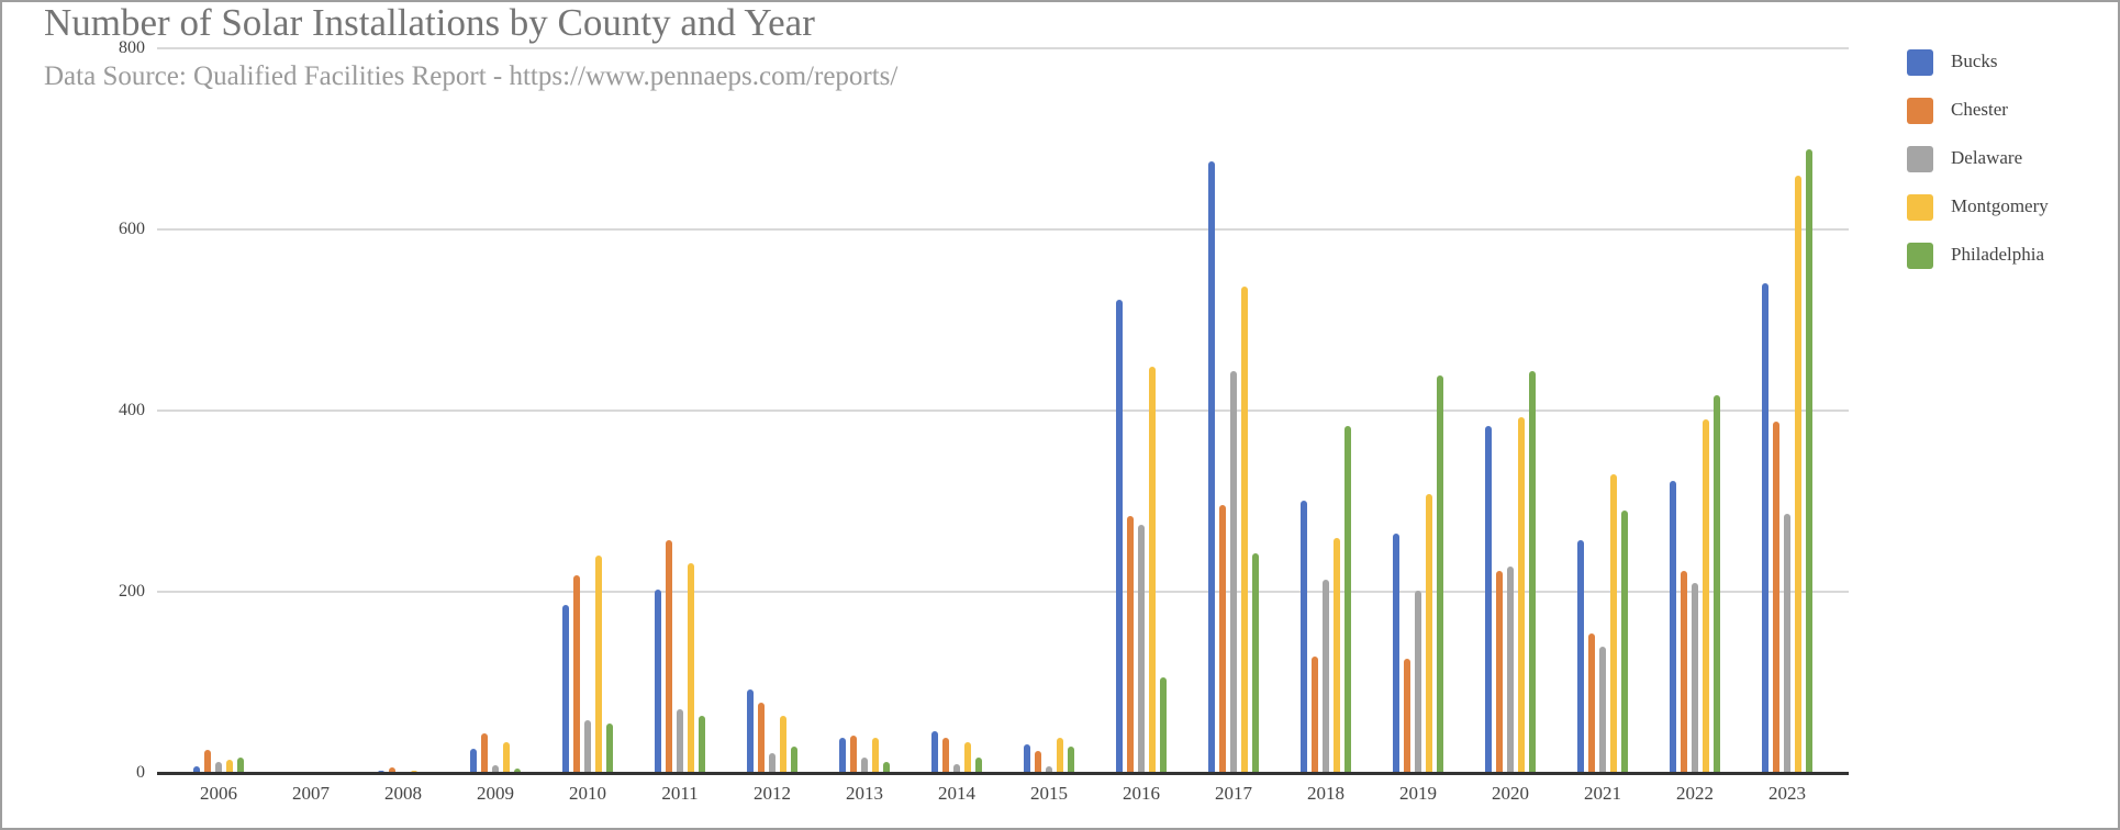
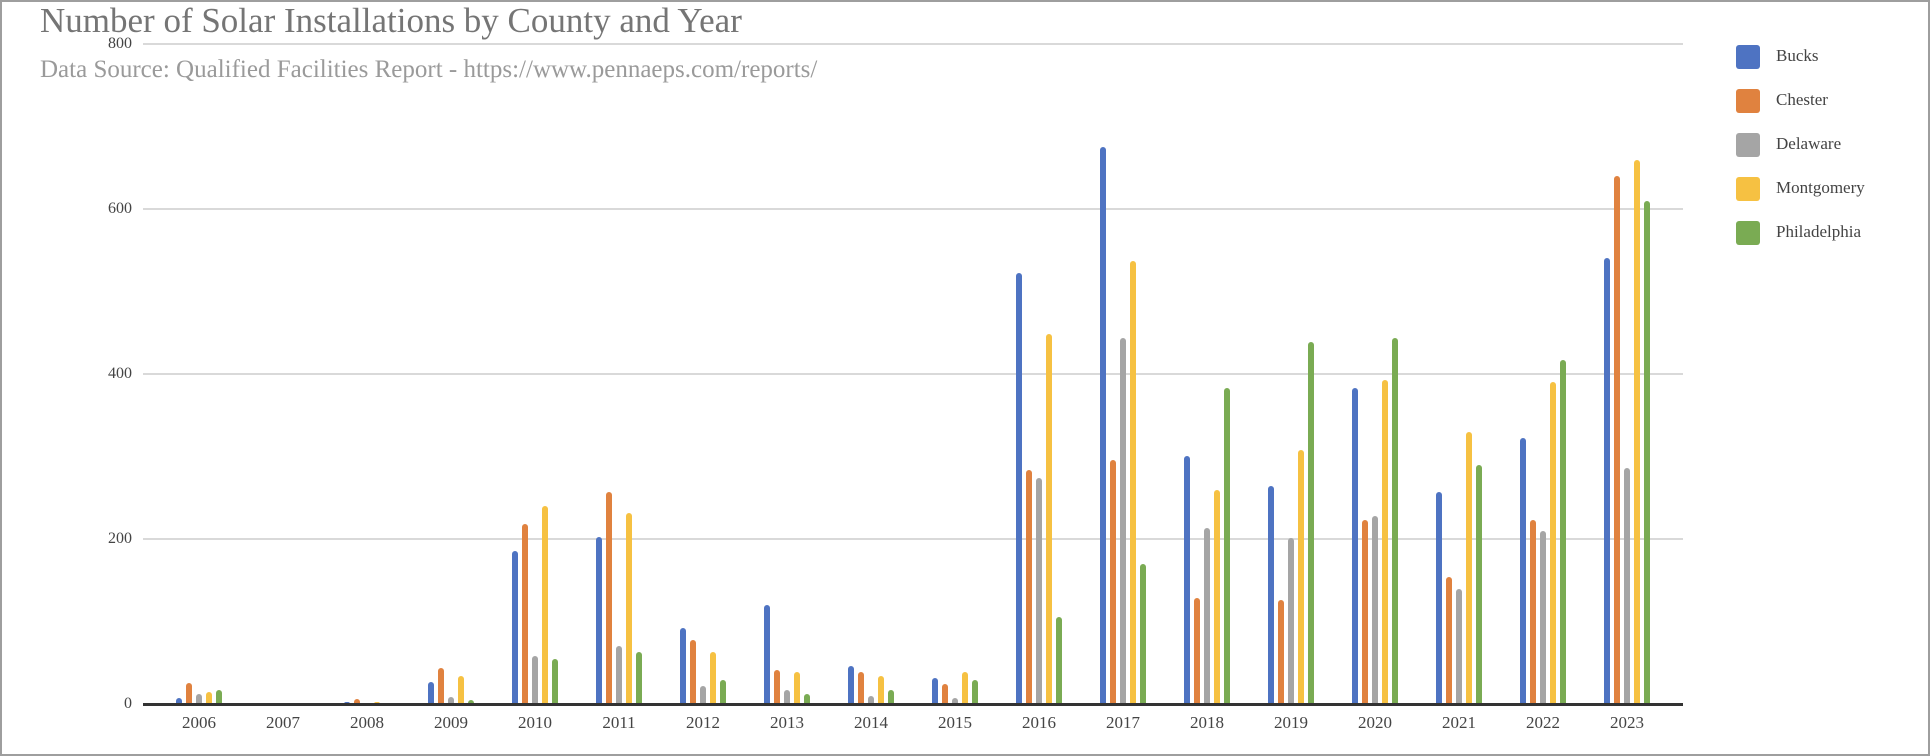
Bucks/2013: 40 -> 120
Philadelphia/2017: 240 -> 170
Chester/2023: 390 -> 640
Philadelphia/2023: 690 -> 610
